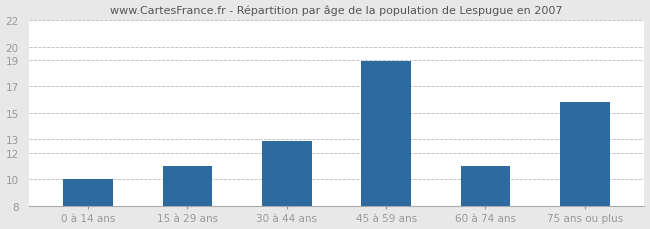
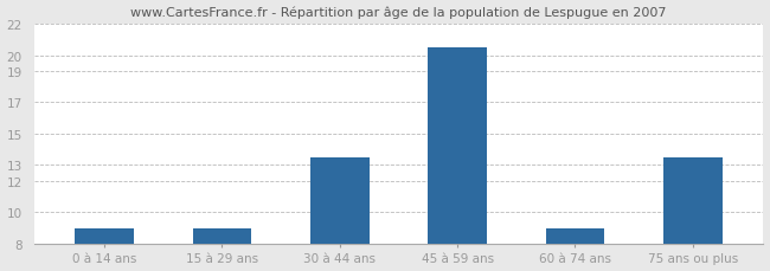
0 à 14 ans: 10.0 -> 9.0
15 à 29 ans: 11.0 -> 9.0
30 à 44 ans: 12.9 -> 13.5
45 à 59 ans: 18.9 -> 20.5
60 à 74 ans: 11.0 -> 9.0
75 ans ou plus: 15.8 -> 13.5
